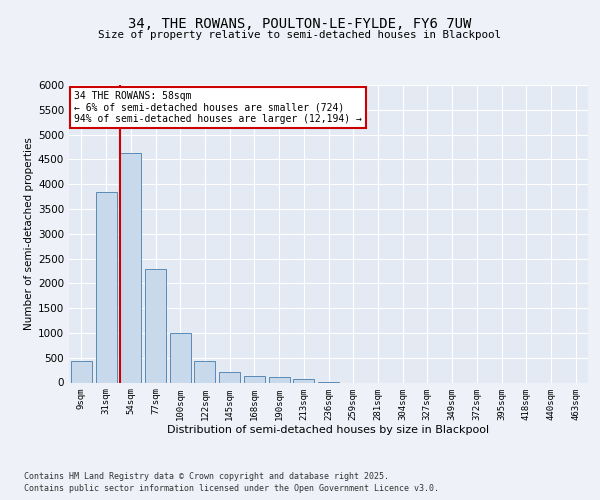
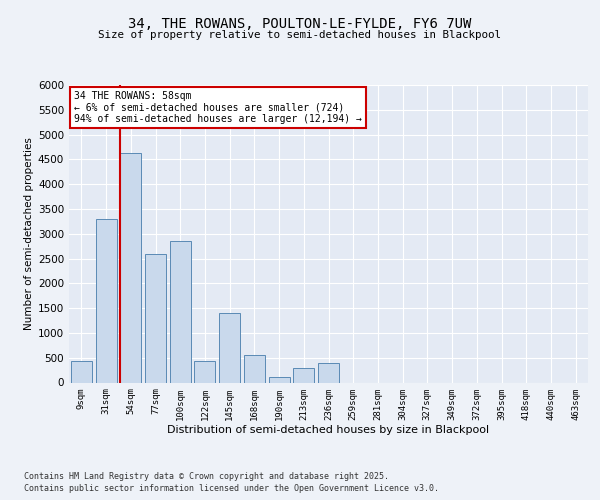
31sqm: 3850 -> 3300
77sqm: 2280 -> 2600
100sqm: 1000 -> 2850
145sqm: 220 -> 1400
168sqm: 130 -> 550
213sqm: 80 -> 300
236sqm: 10 -> 400
